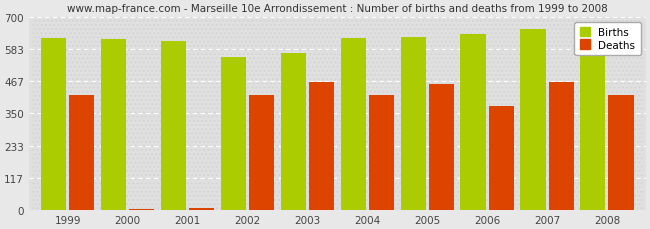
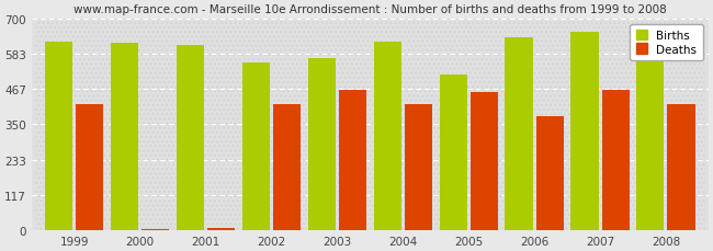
Births/2005: 628 -> 515
